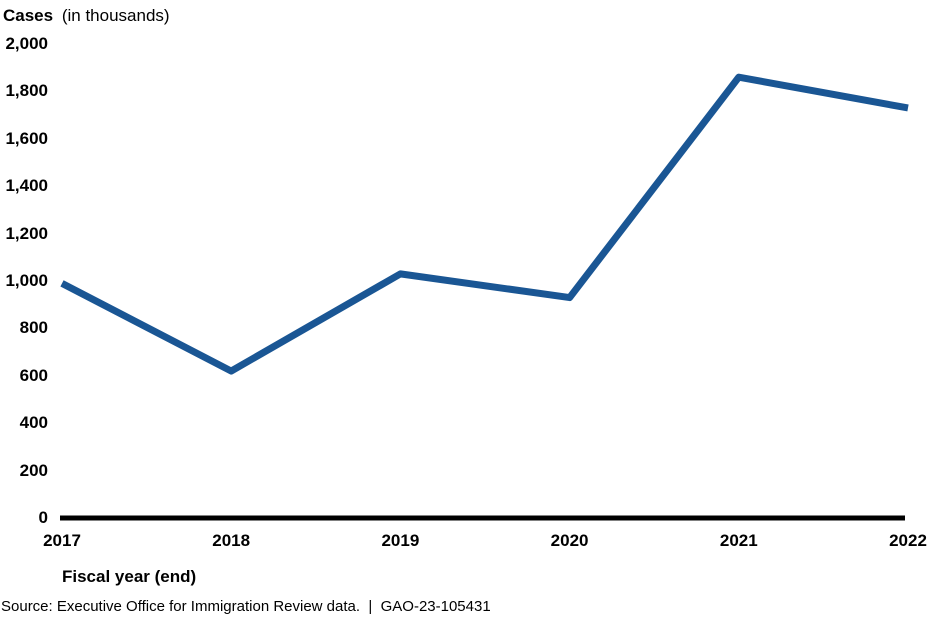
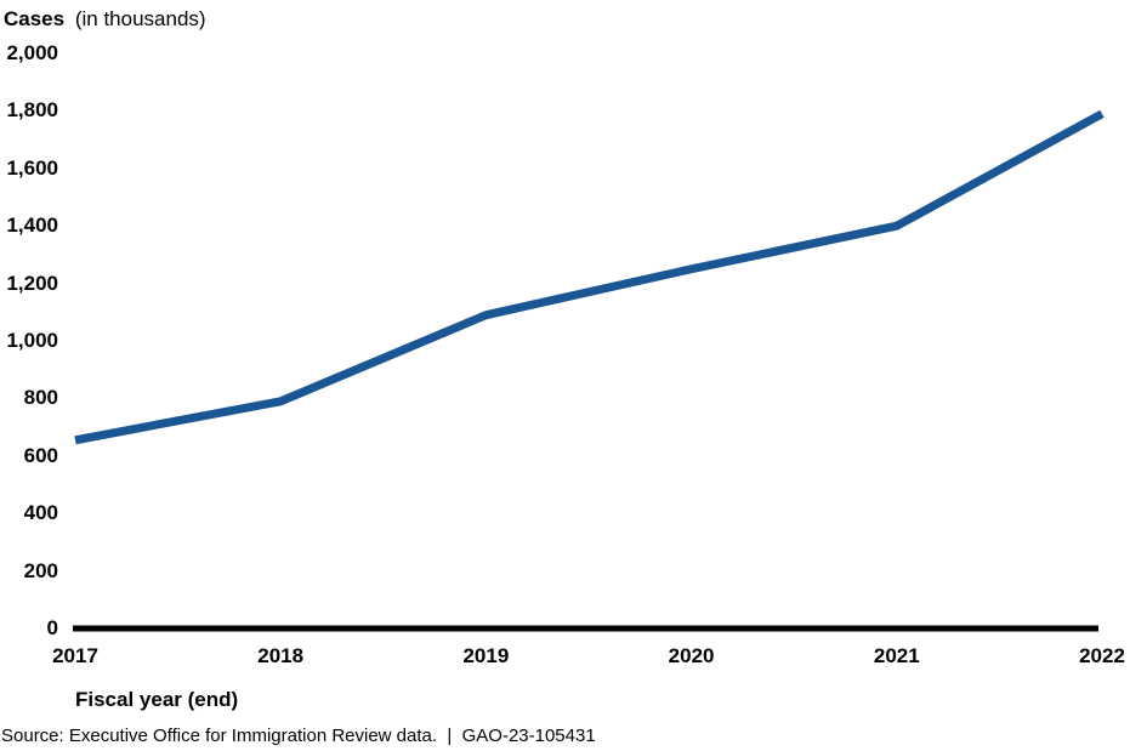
2017: 990 -> 660
2018: 620 -> 790
2019: 1030 -> 1090
2020: 930 -> 1250
2021: 1860 -> 1400
2022: 1730 -> 1790
